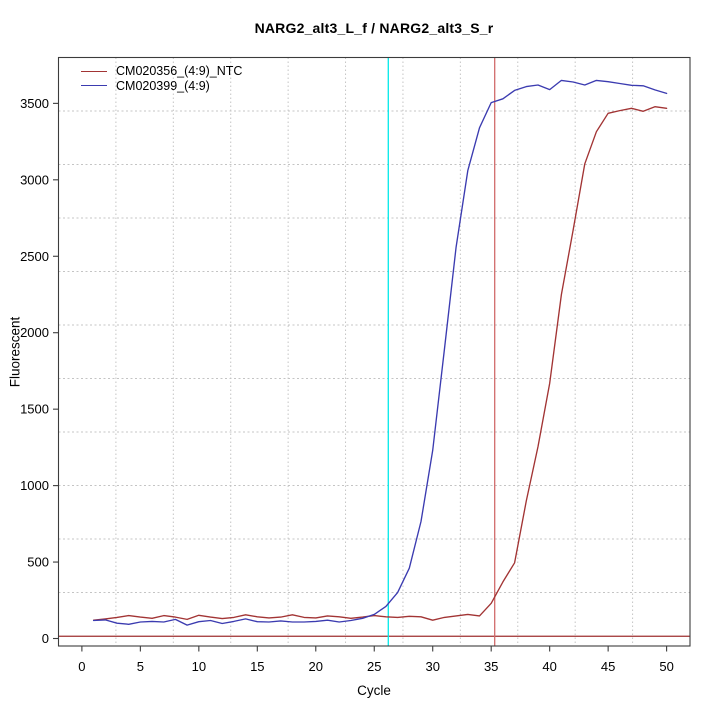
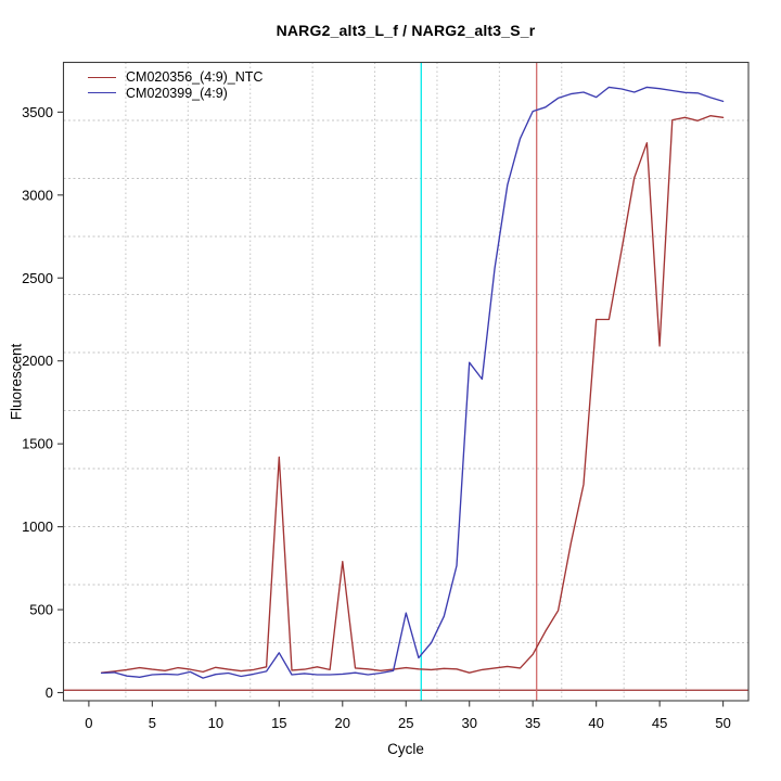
CM020356_(4:9)_NTC/15: 140 -> 1420
CM020399_(4:9)/15: 110 -> 240
CM020356_(4:9)_NTC/20: 140 -> 790
CM020399_(4:9)/25: 160 -> 480
CM020399_(4:9)/30: 1230 -> 1990
CM020356_(4:9)_NTC/40: 1670 -> 2250
CM020356_(4:9)_NTC/45: 3440 -> 2090
